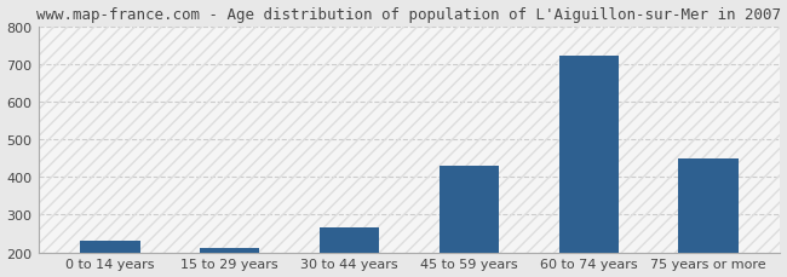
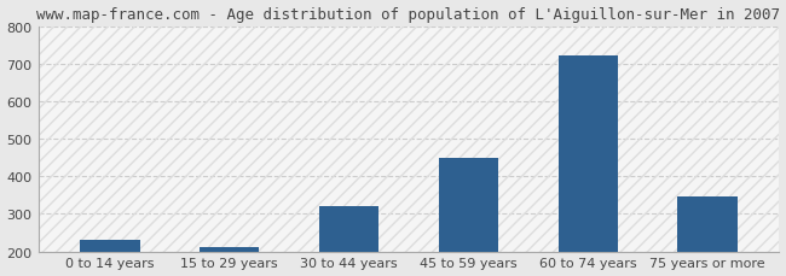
30 to 44 years: 265 -> 320
45 to 59 years: 430 -> 450
75 years or more: 450 -> 345
